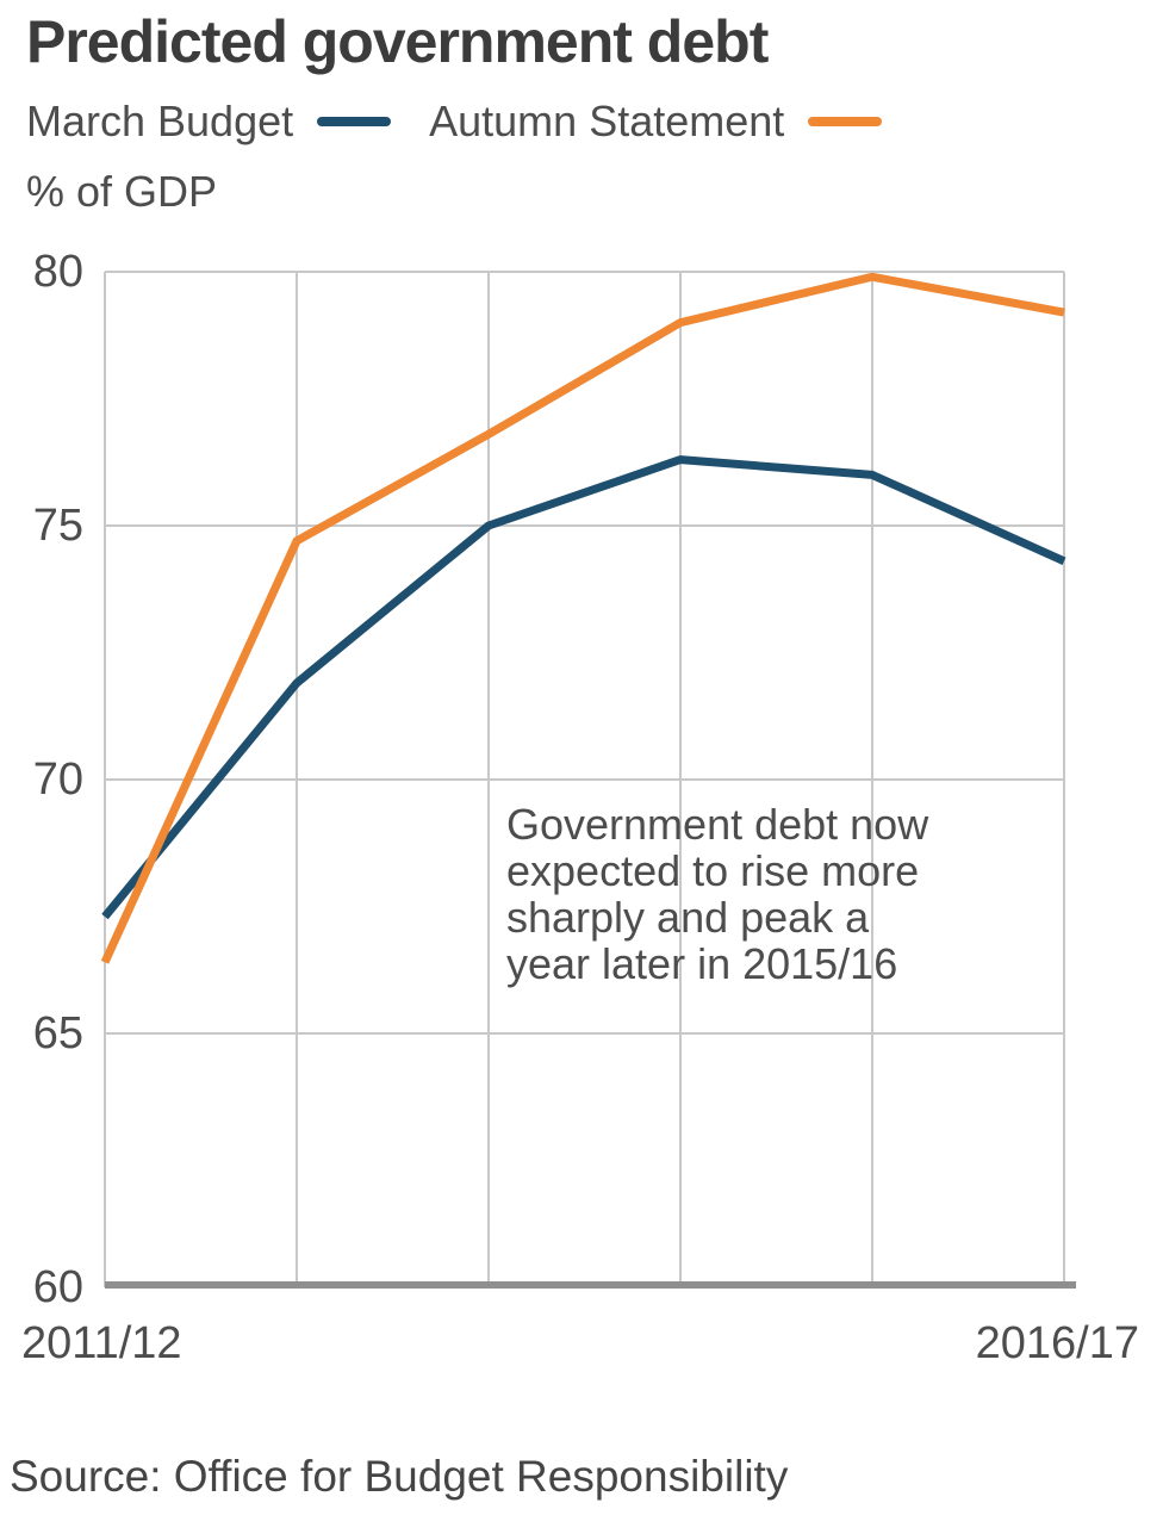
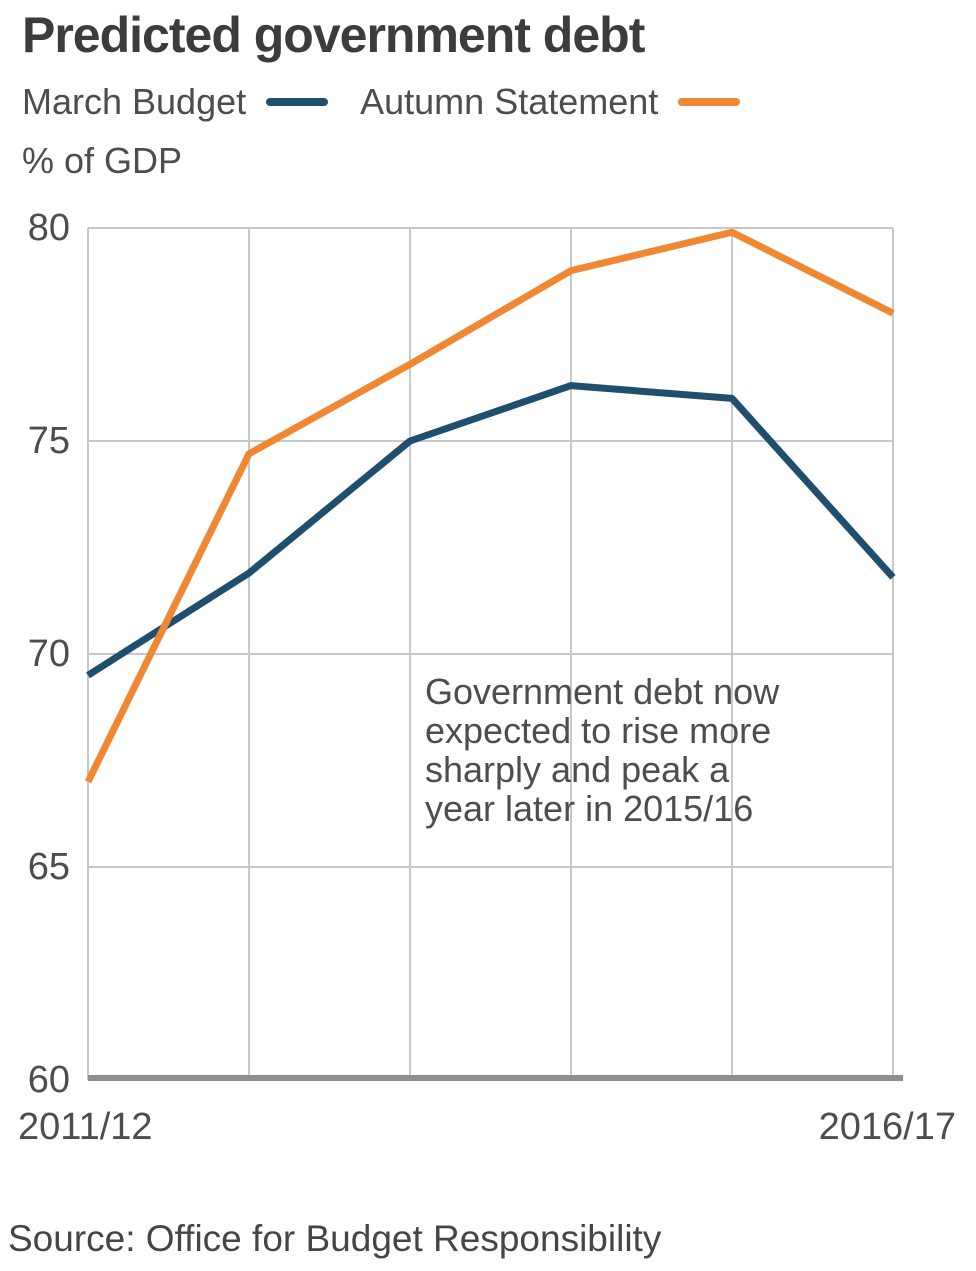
March Budget/2011/12: 67.3 -> 69.5
Autumn Statement/2011/12: 66.4 -> 67.0
March Budget/2016/17: 74.3 -> 71.8
Autumn Statement/2016/17: 79.2 -> 78.0
